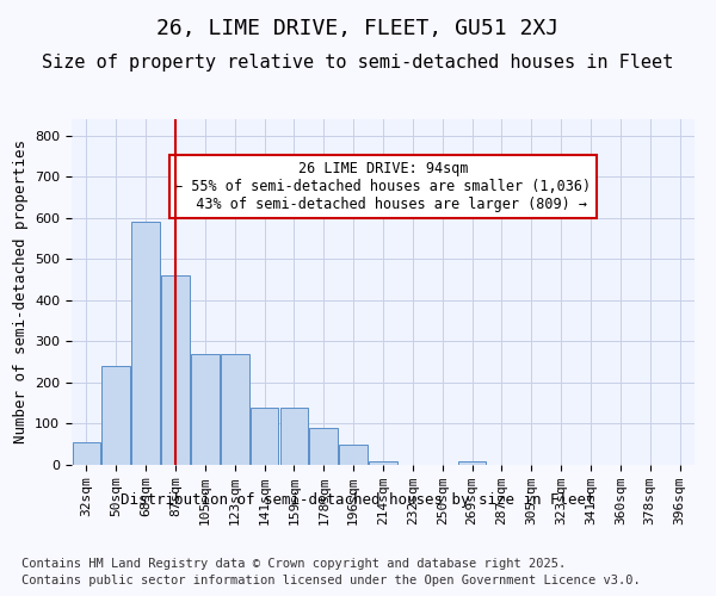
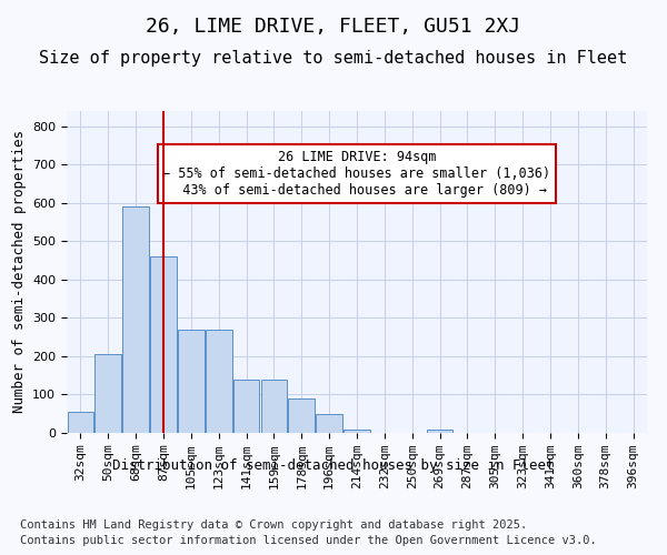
50sqm: 240 -> 207
